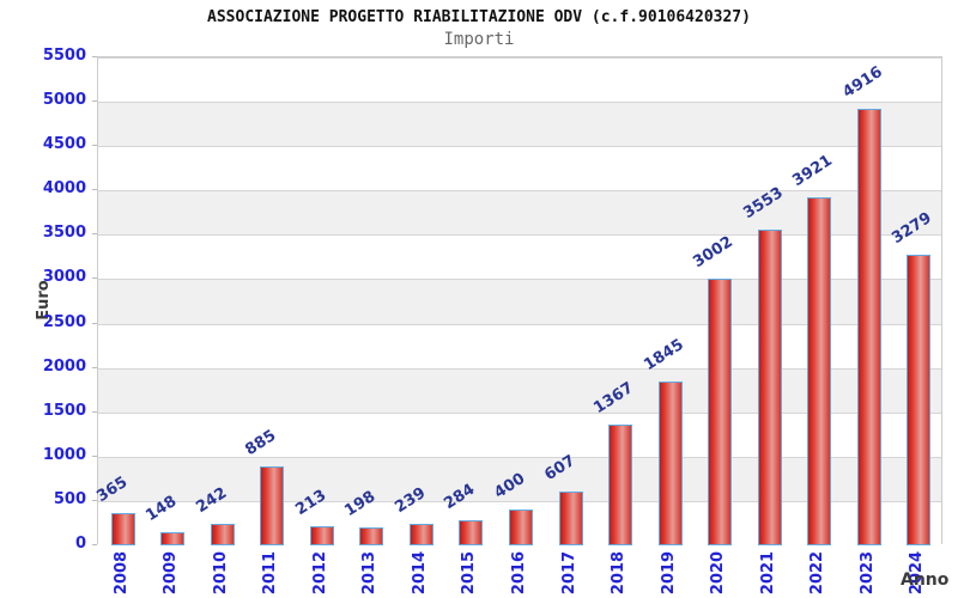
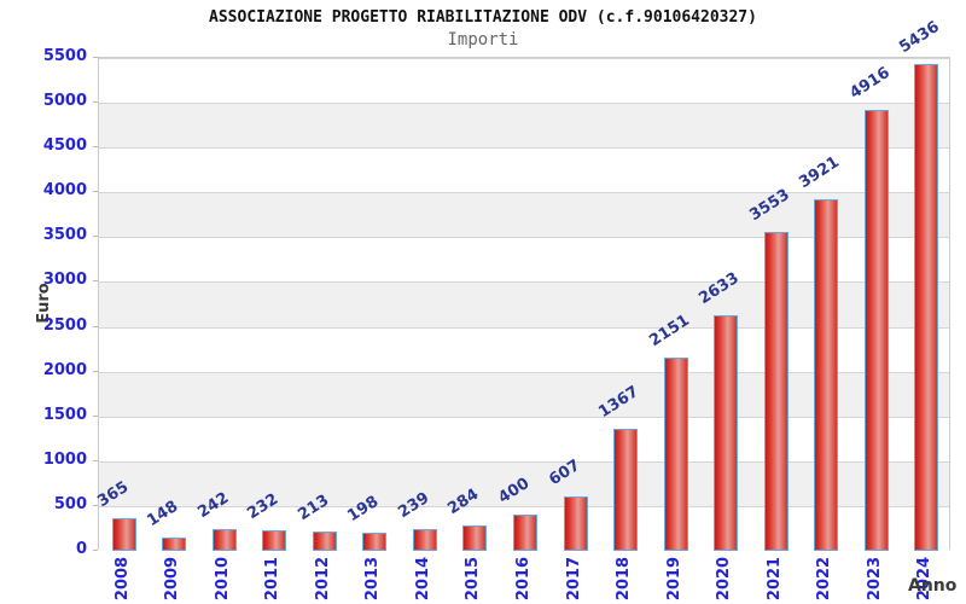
2011: 885 -> 232
2019: 1845 -> 2151
2020: 3002 -> 2633
2024: 3279 -> 5436
